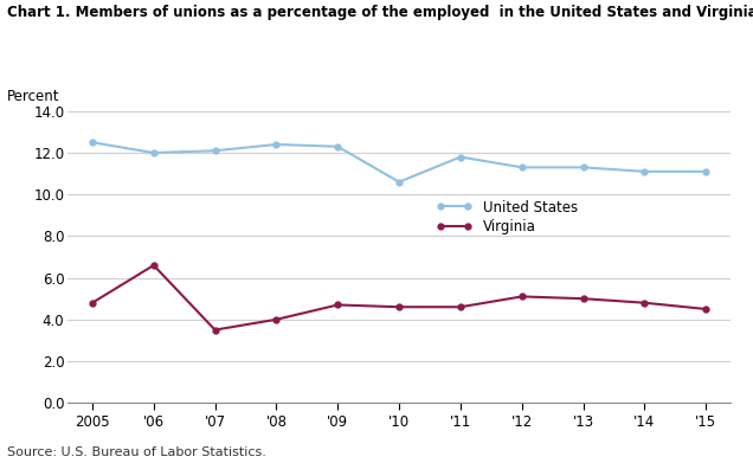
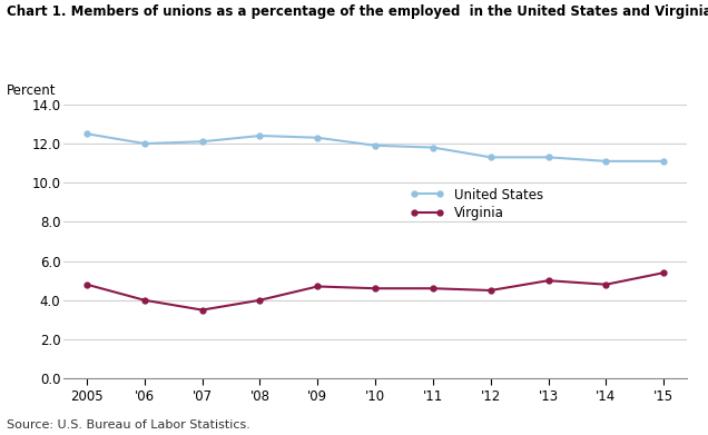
Virginia/'06: 6.6 -> 4.0
United States/'10: 10.6 -> 11.9
Virginia/'12: 5.1 -> 4.5
Virginia/'15: 4.5 -> 5.4
